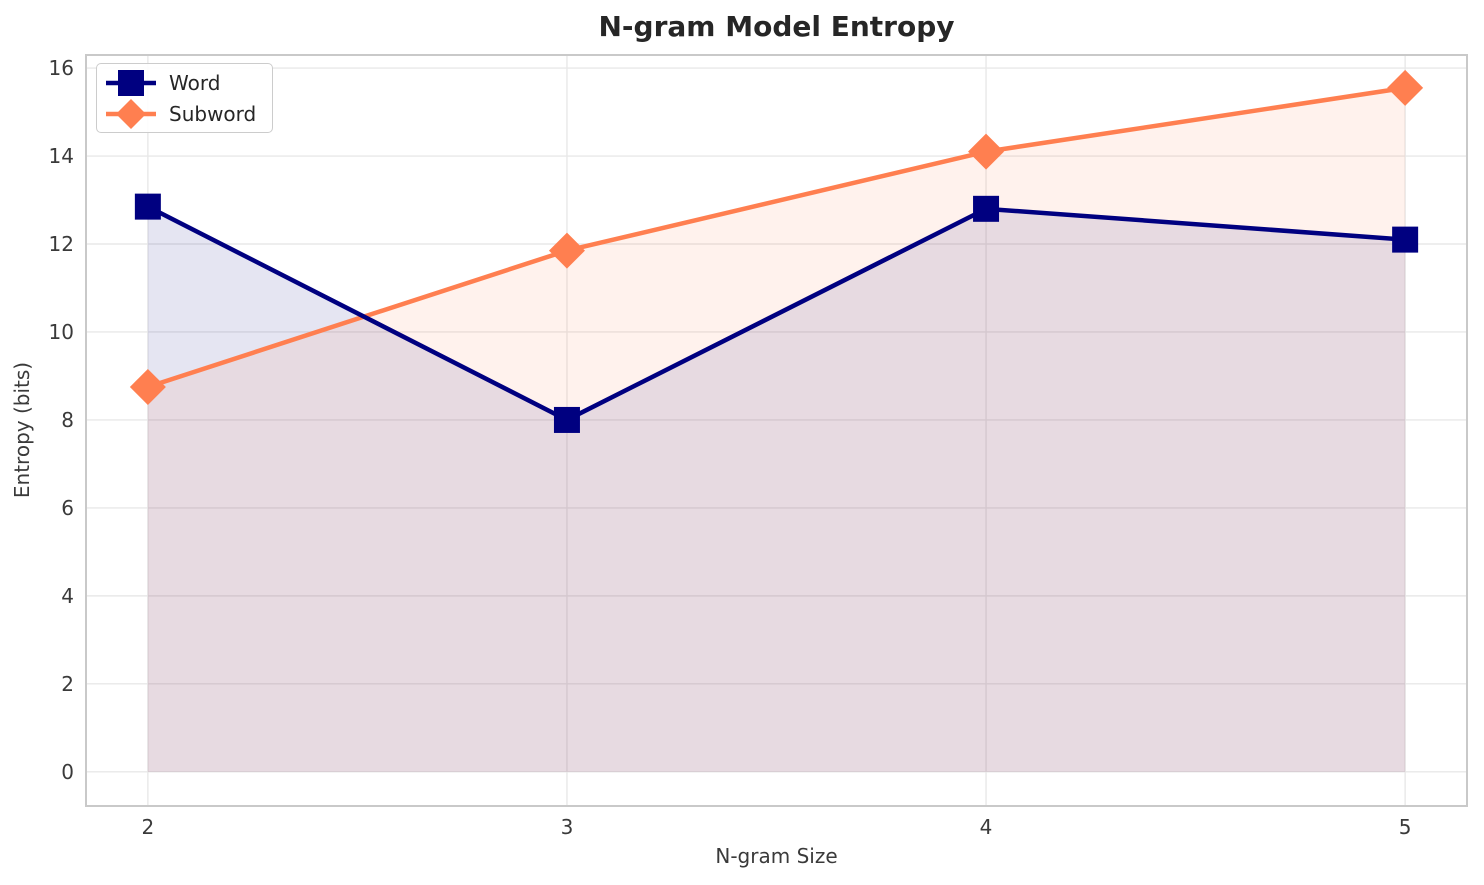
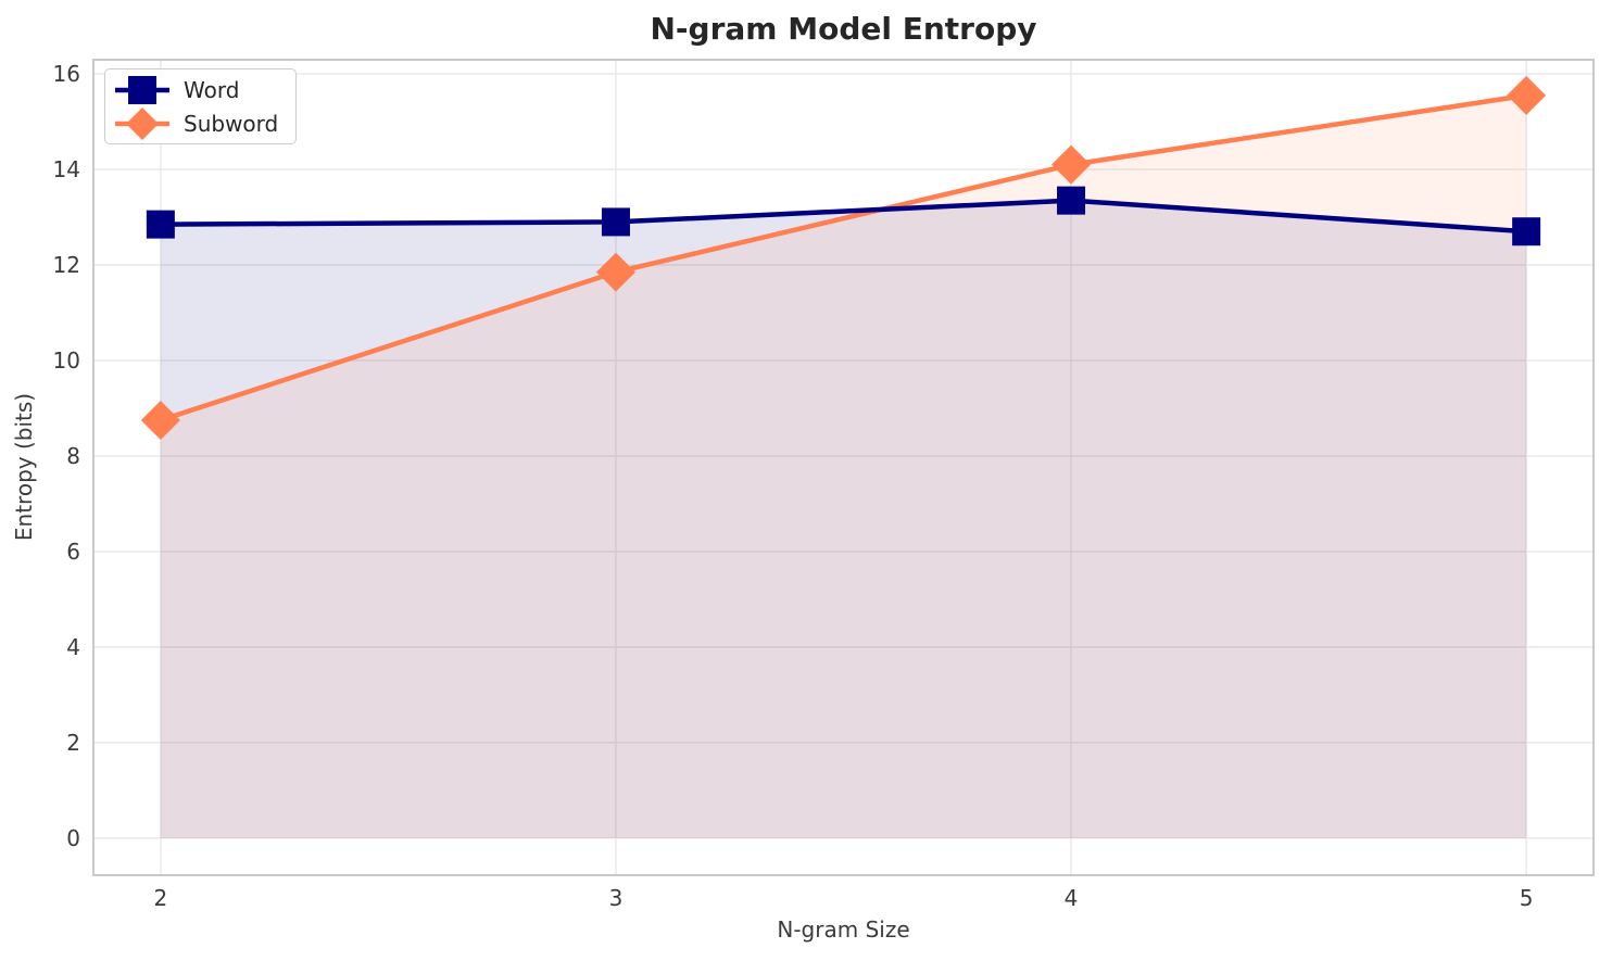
Word/3: 8.0 -> 12.9
Word/4: 12.8 -> 13.3
Word/5: 12.1 -> 12.7
